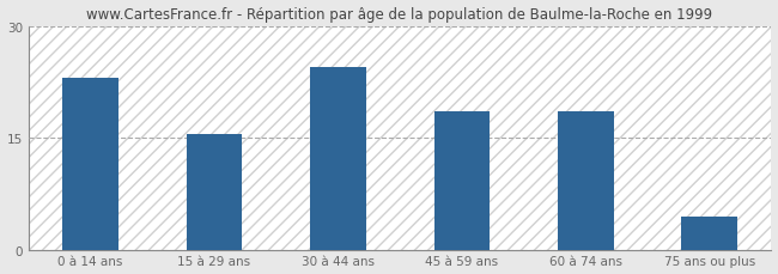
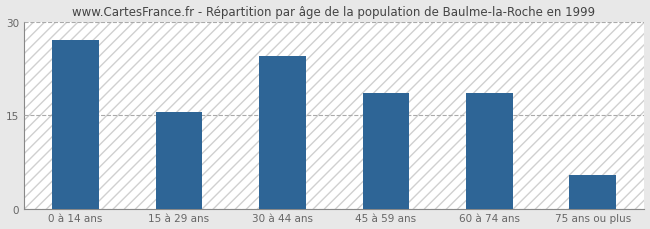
0 à 14 ans: 23.0 -> 27.0
75 ans ou plus: 4.5 -> 5.4
